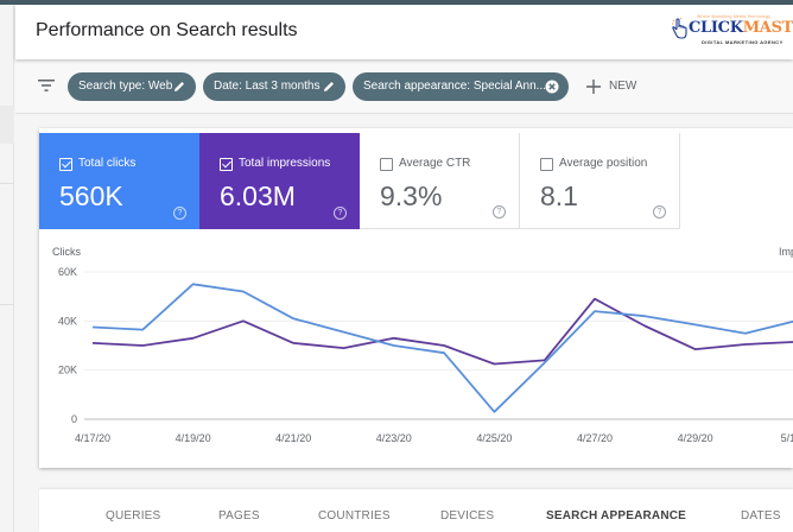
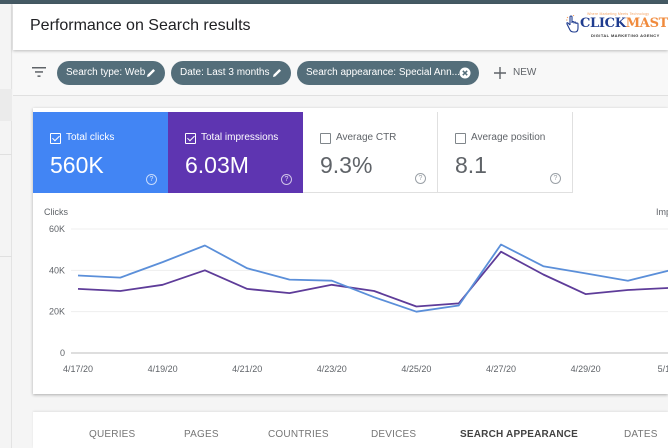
Clicks/4/19/20: 55K -> 44K
Clicks/4/23/20: 30K -> 35K
Clicks/4/25/20: 3K -> 20K
Clicks/4/27/20: 44K -> 52K
